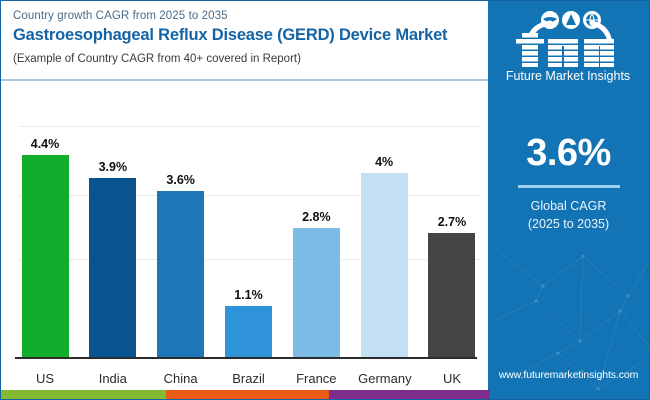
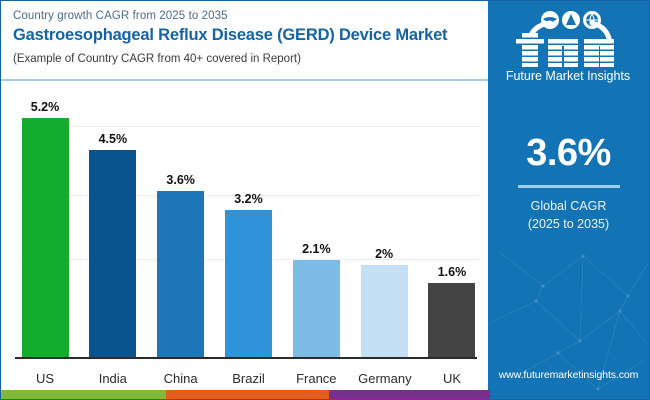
US: 4.4% -> 5.2%
India: 3.9% -> 4.5%
Brazil: 1.1% -> 3.2%
France: 2.8% -> 2.1%
Germany: 4% -> 2%
UK: 2.7% -> 1.6%
